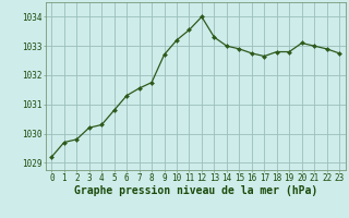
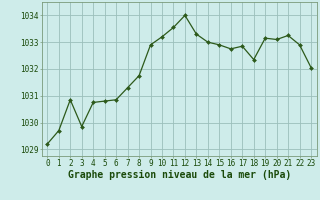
2: 1029.80 -> 1030.85
3: 1030.20 -> 1029.85
4: 1030.30 -> 1030.75
6: 1031.30 -> 1030.85
7: 1031.55 -> 1031.30
9: 1032.70 -> 1032.90
17: 1032.65 -> 1032.85
18: 1032.80 -> 1032.35
19: 1032.80 -> 1033.15
21: 1033.00 -> 1033.25
23: 1032.75 -> 1032.05
